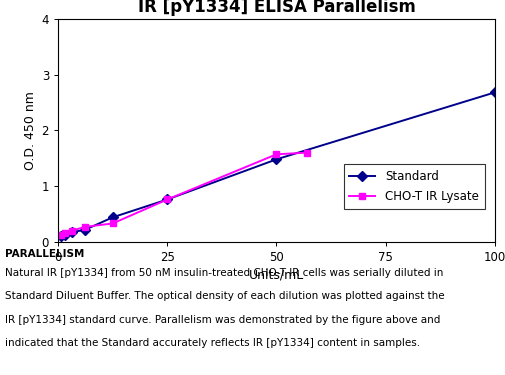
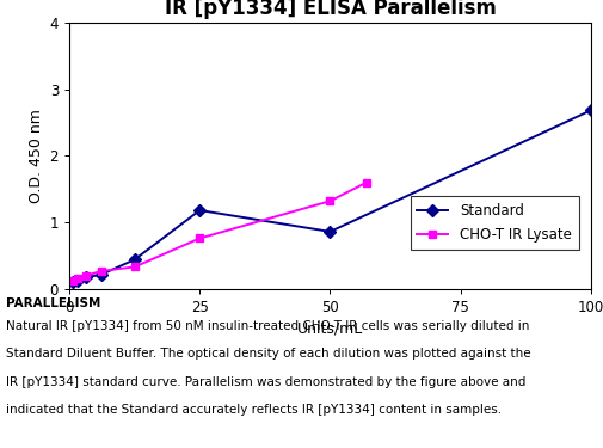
Standard/25: 0.76 -> 1.18
Standard/50: 1.48 -> 0.86
CHO-T IR Lysate/50: 1.57 -> 1.32
